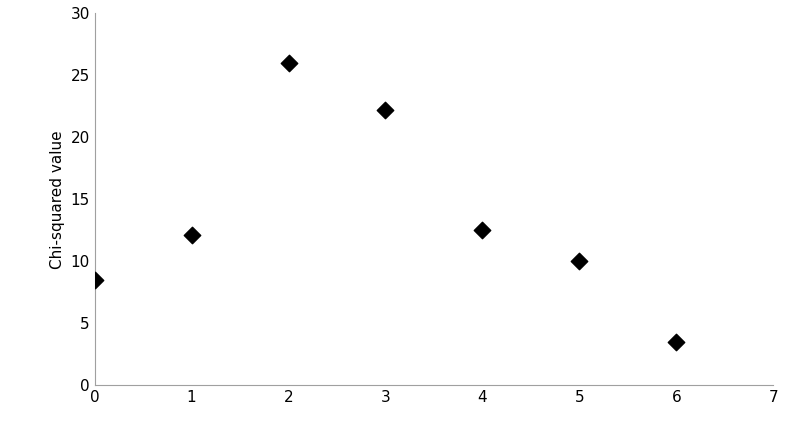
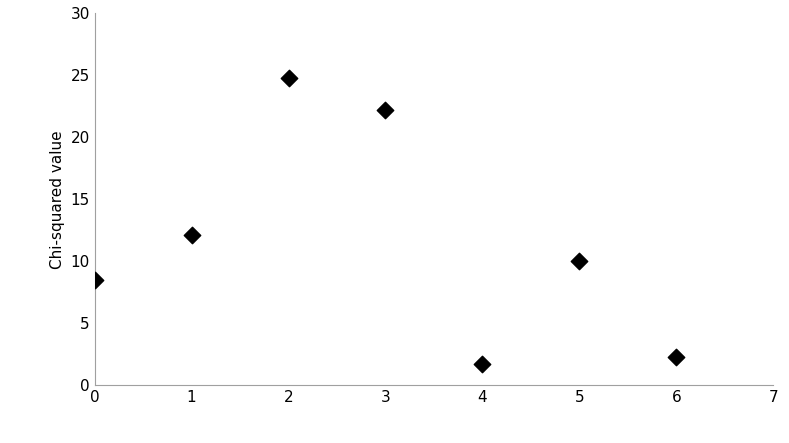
2: 26.0 -> 24.8
4: 12.5 -> 1.7
6: 3.5 -> 2.3
